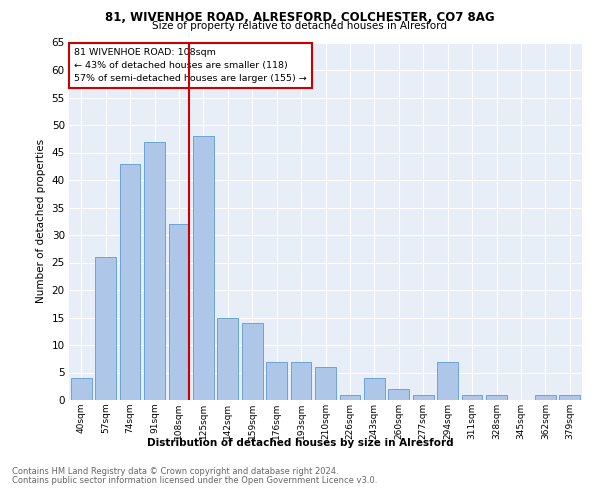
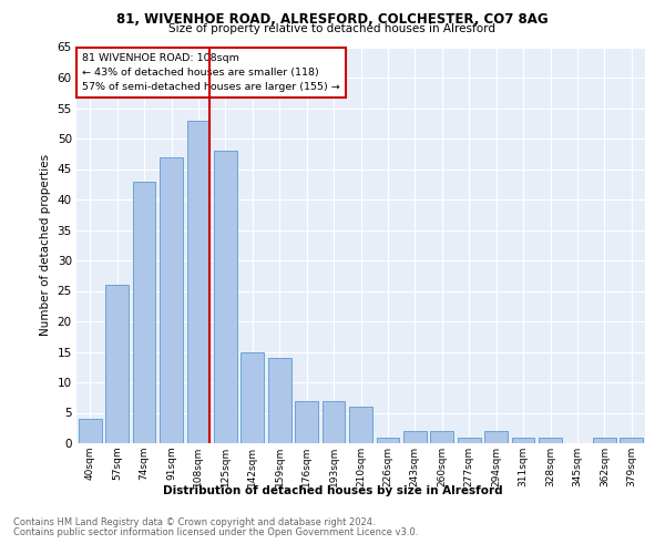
108sqm: 32 -> 53
243sqm: 4 -> 2
294sqm: 7 -> 2
